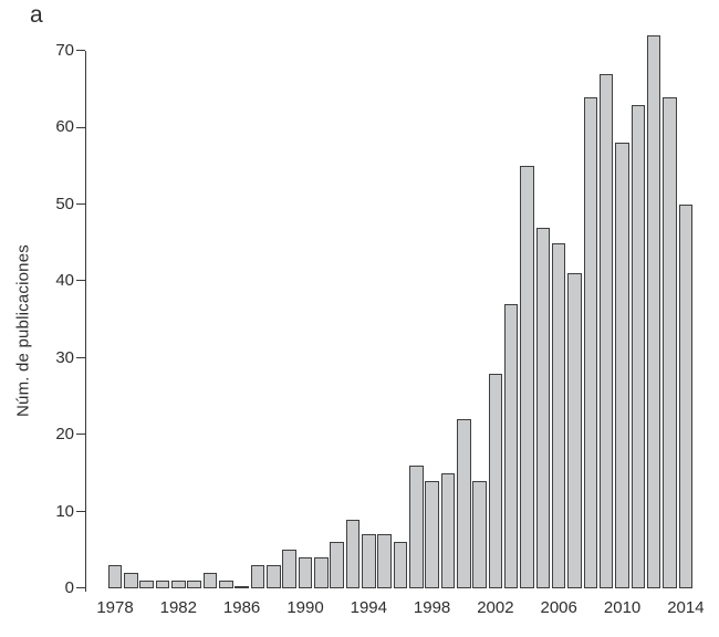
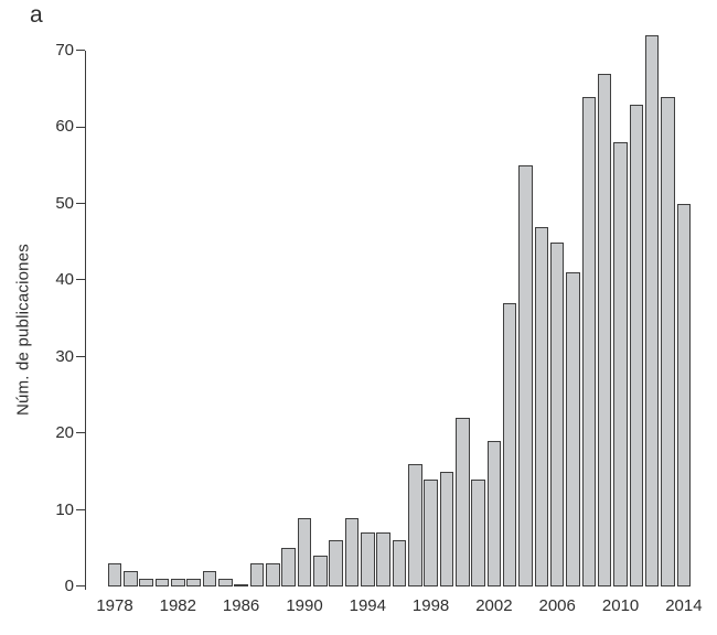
1990: 4 -> 9
2002: 28 -> 19
